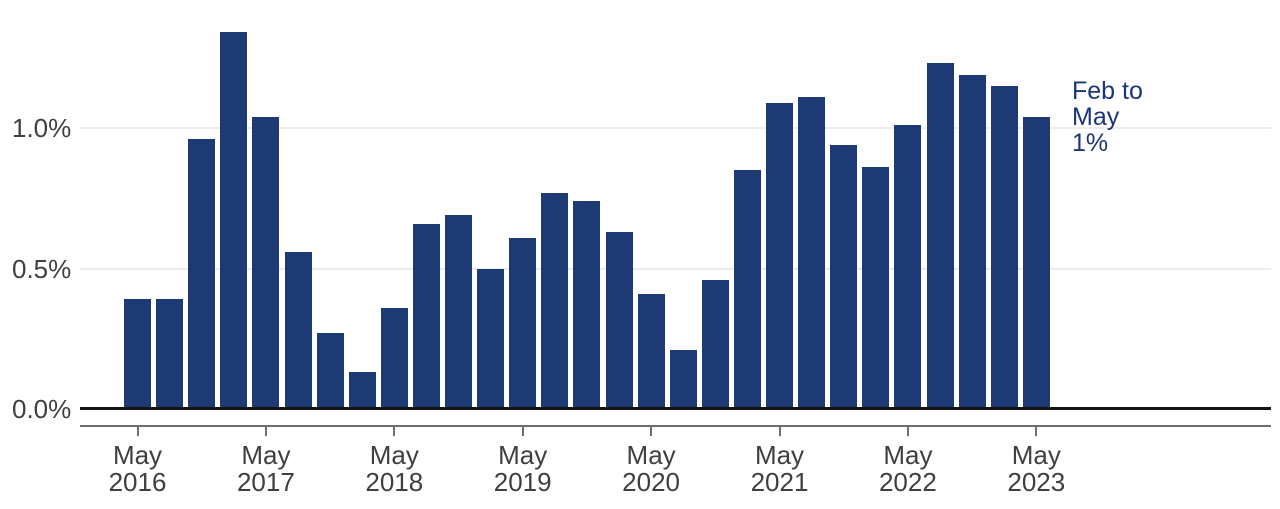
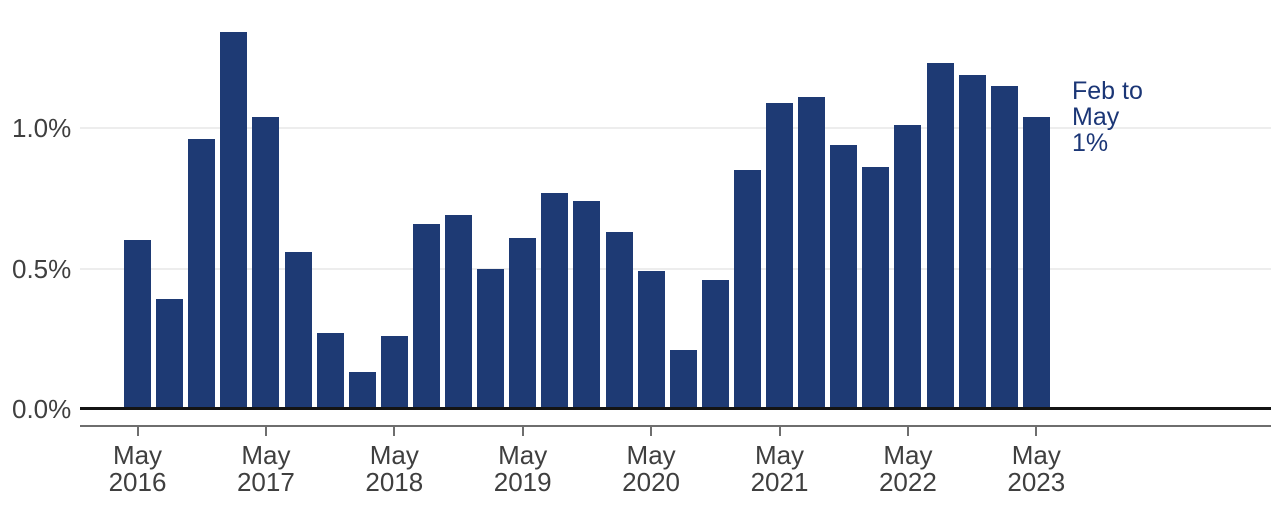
May 2016: 0.39% -> 0.60%
May 2018: 0.36% -> 0.26%
May 2020: 0.41% -> 0.49%
